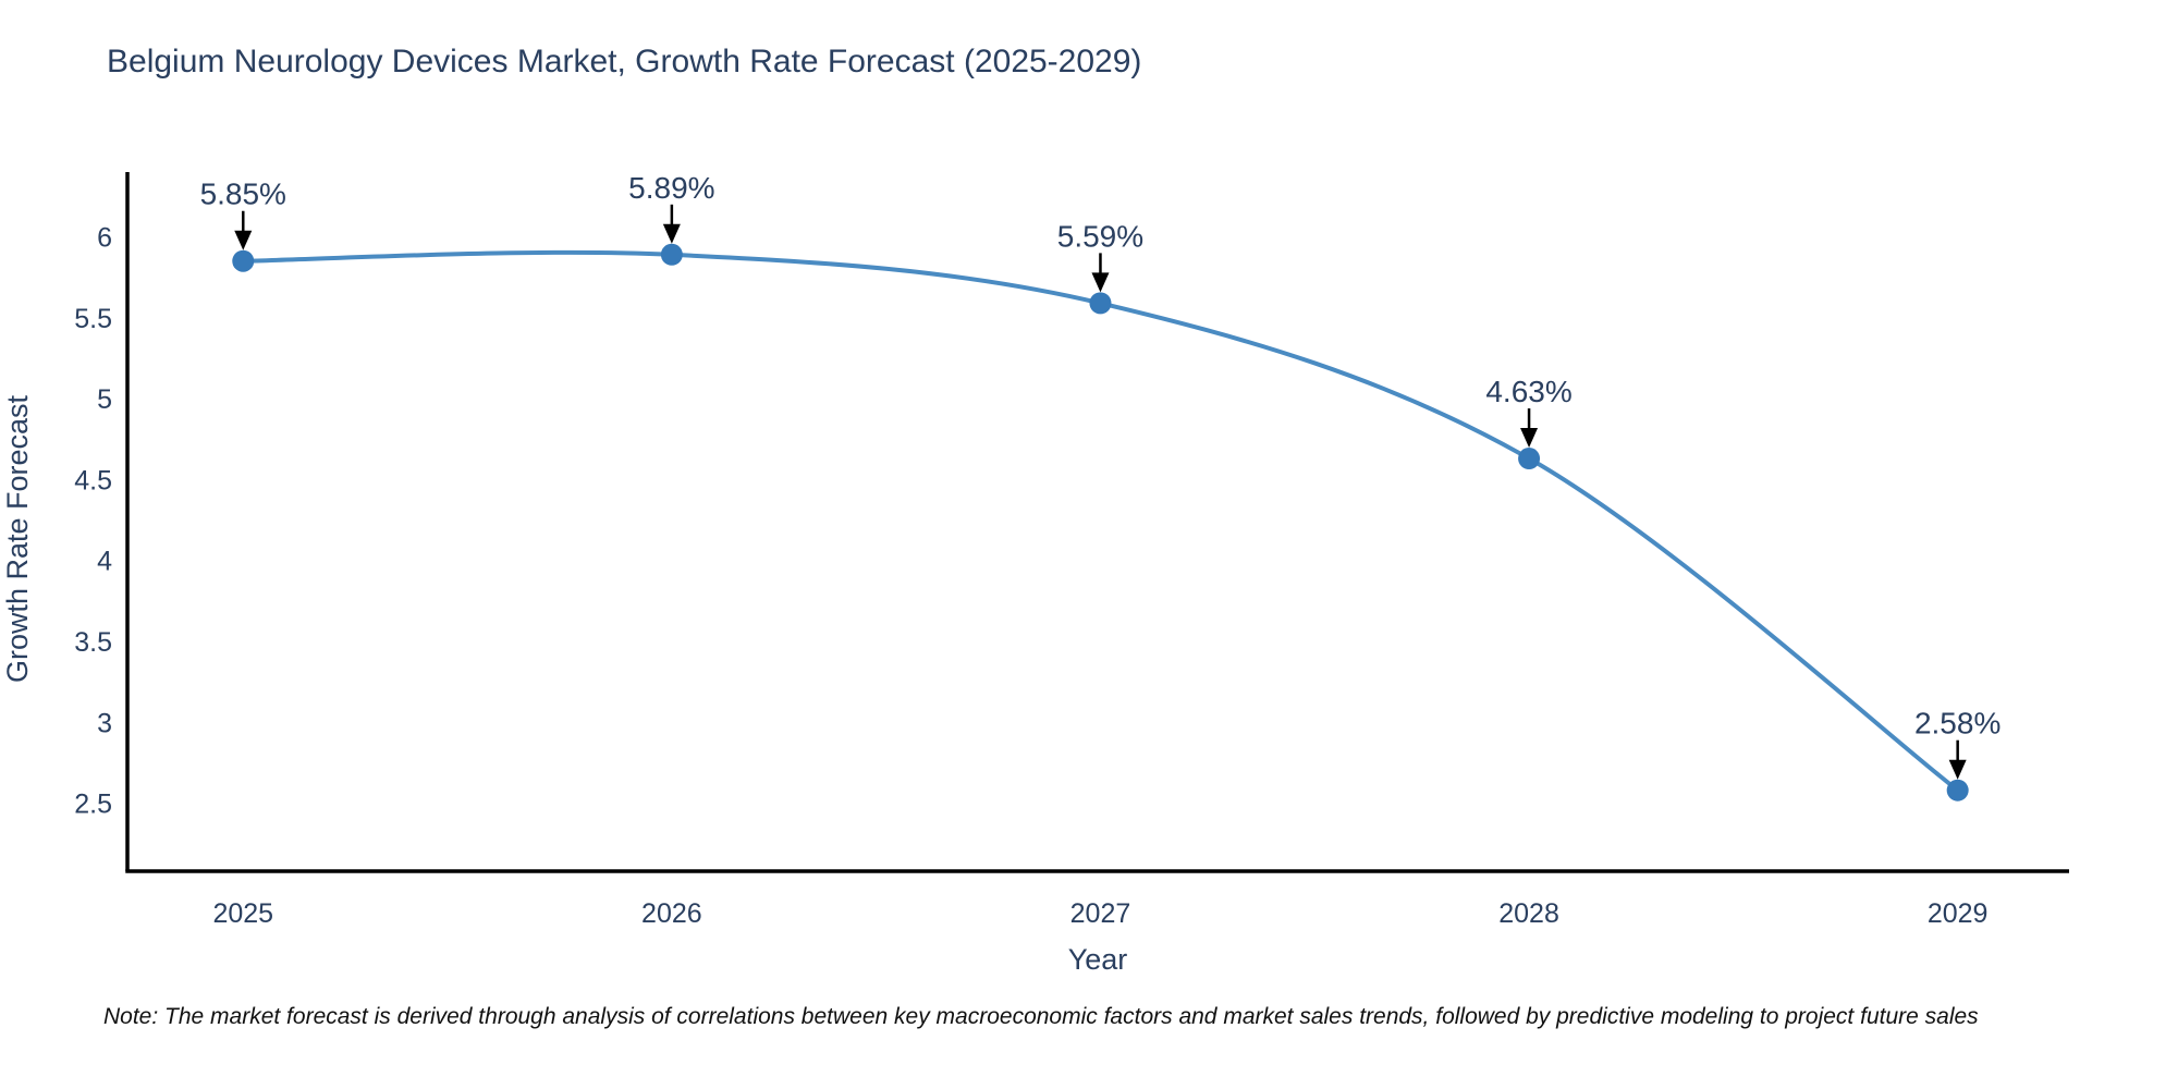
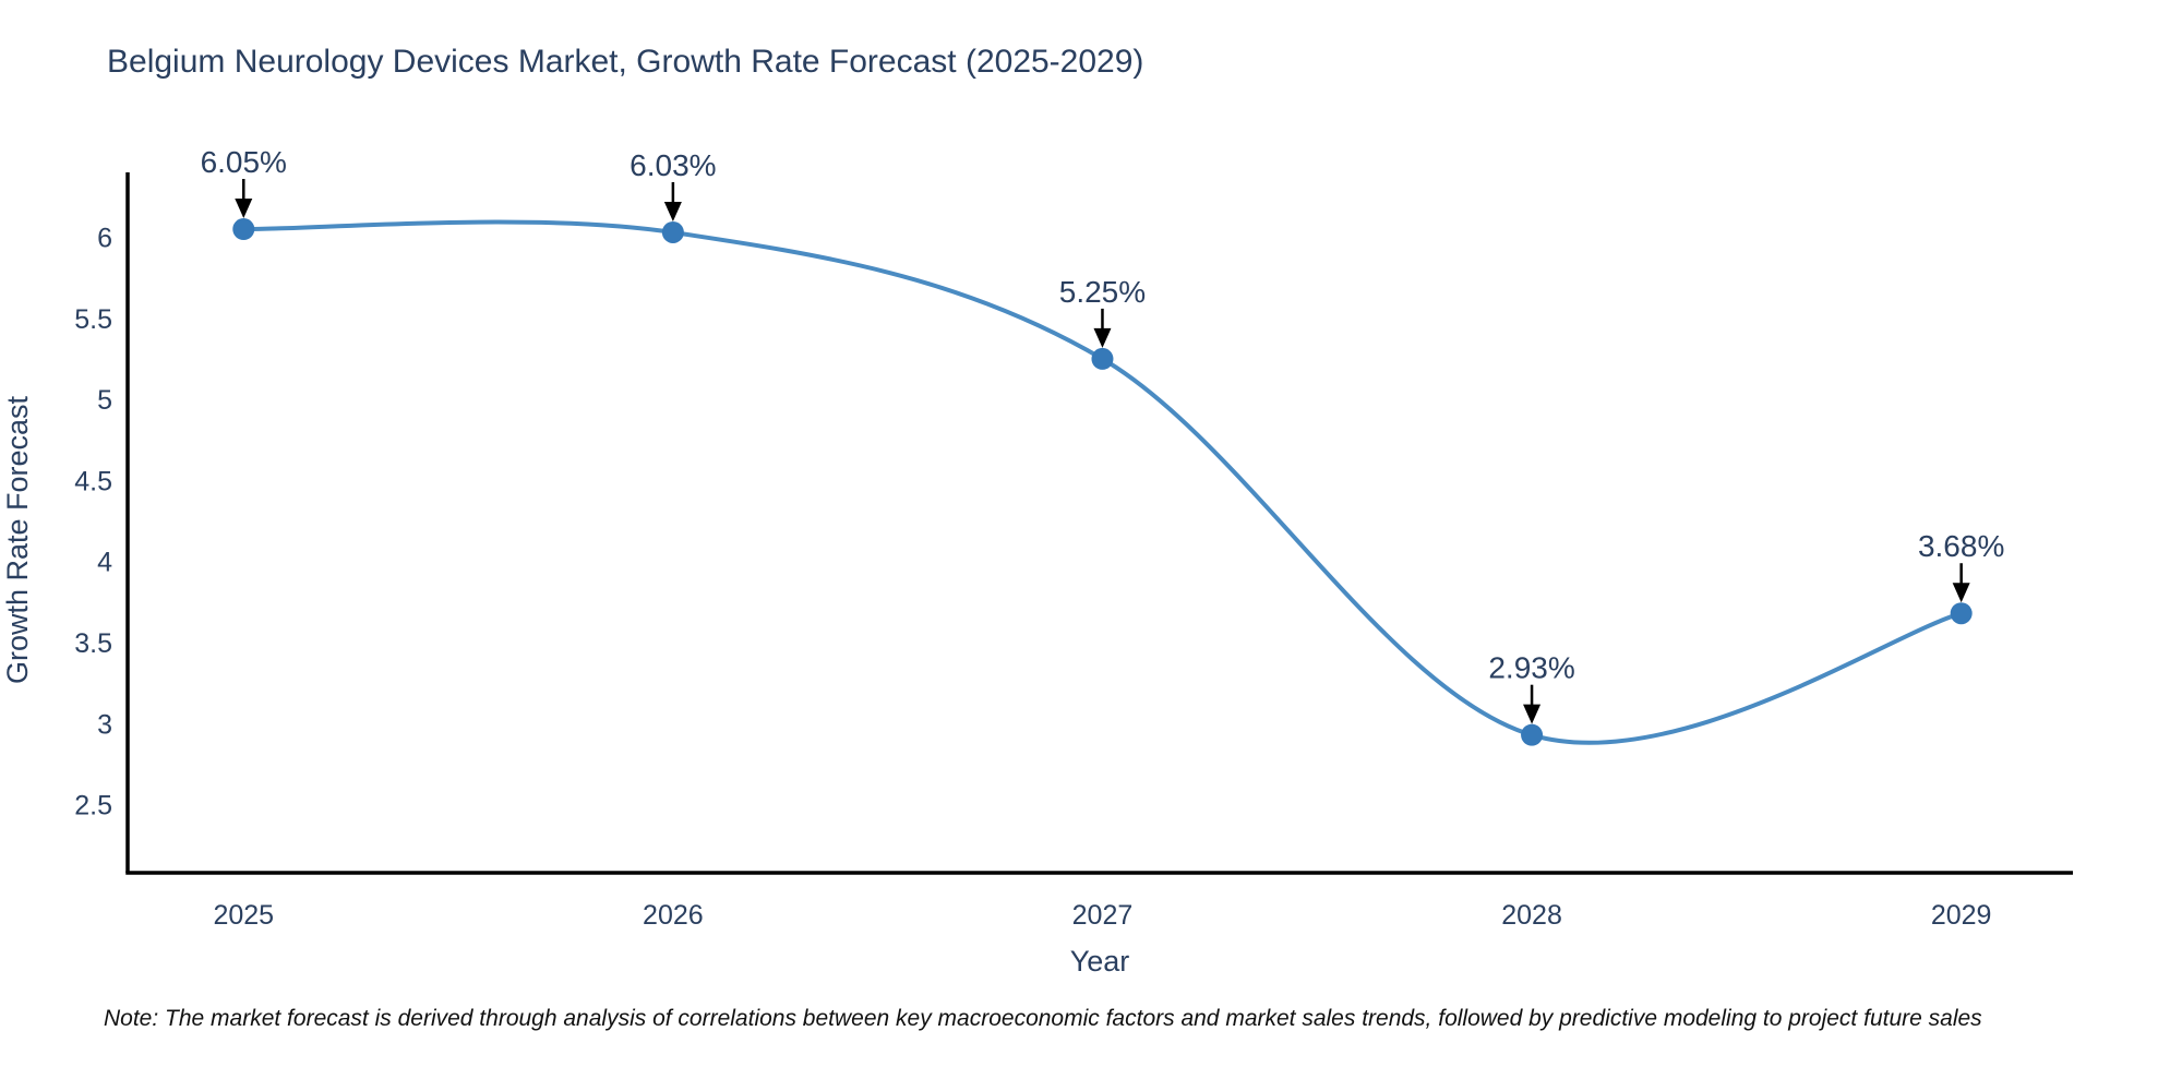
2025: 5.85% -> 6.05%
2026: 5.89% -> 6.03%
2027: 5.59% -> 5.25%
2028: 4.63% -> 2.93%
2029: 2.58% -> 3.68%
